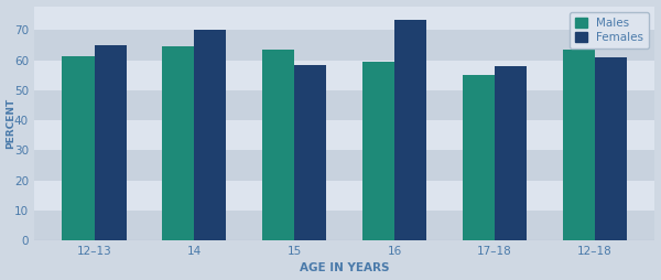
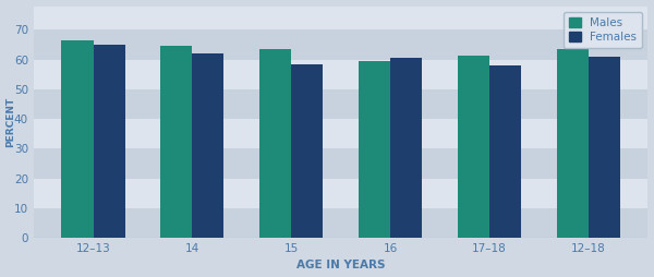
Males/12–13: 61.5 -> 66.5
Females/14: 70.0 -> 62.0
Females/16: 73.5 -> 60.5
Males/17–18: 55.0 -> 61.5
